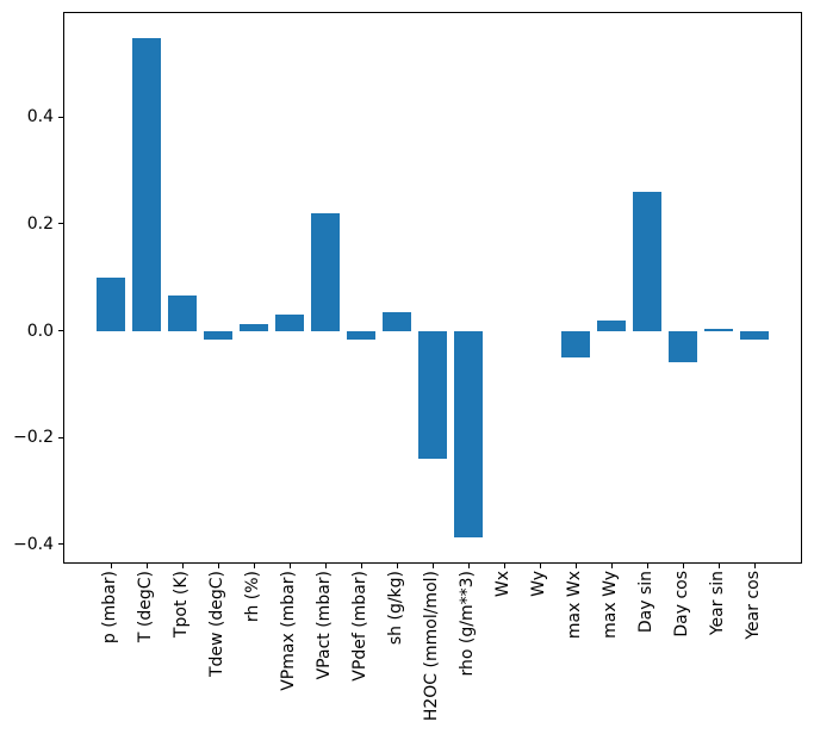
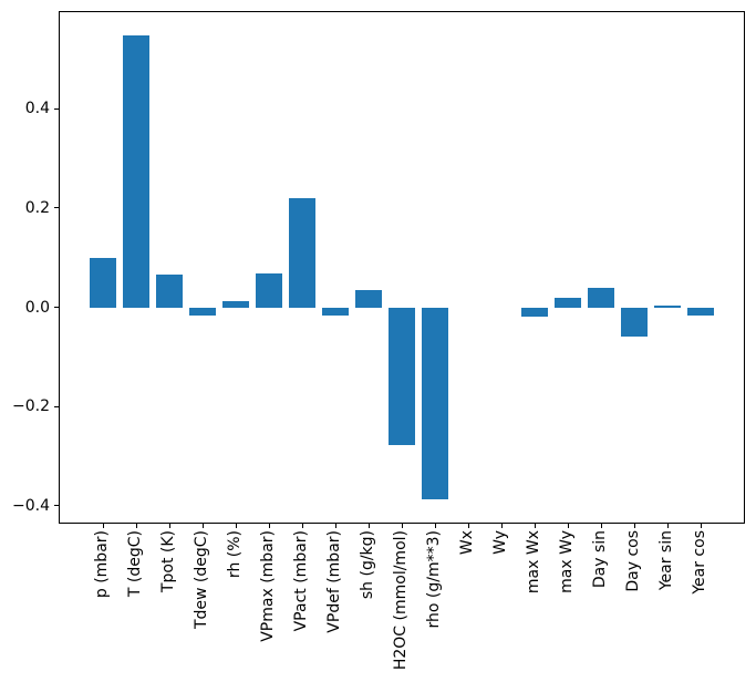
VPmax (mbar): 0.03 -> 0.07
H2OC (mmol/mol): -0.24 -> -0.28
max Wx: -0.05 -> -0.02
Day sin: 0.26 -> 0.04
